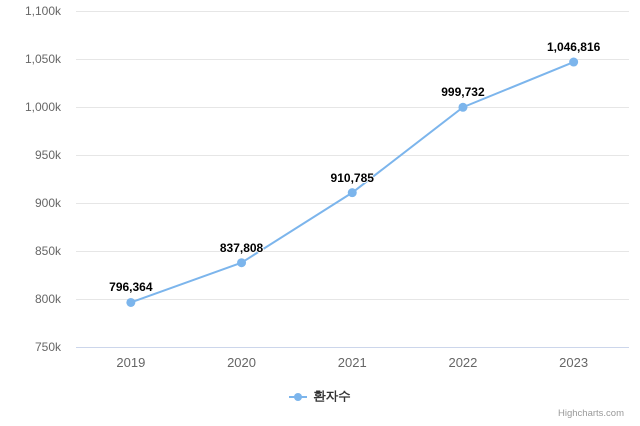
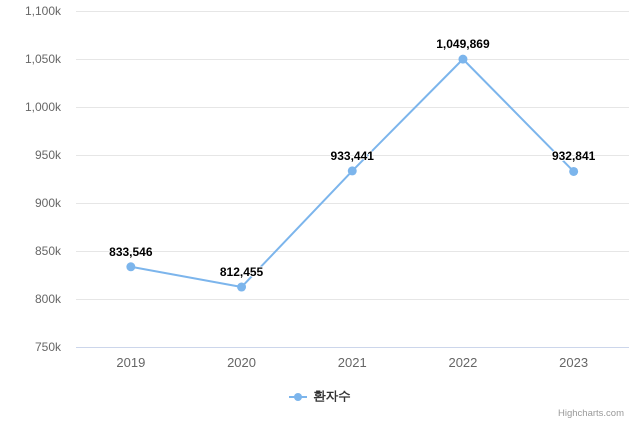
2019: 796,364 -> 833,546
2020: 837,808 -> 812,455
2021: 910,785 -> 933,441
2022: 999,732 -> 1,049,869
2023: 1,046,816 -> 932,841
